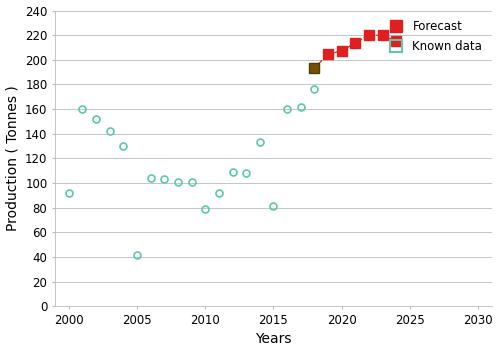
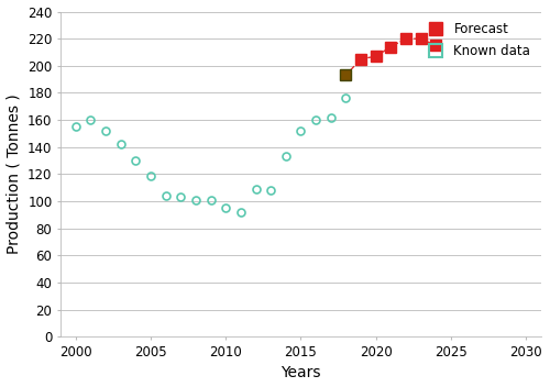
Known data/2000: 92 -> 155
Known data/2005: 42 -> 119
Known data/2010: 79 -> 95
Known data/2015: 81 -> 152
